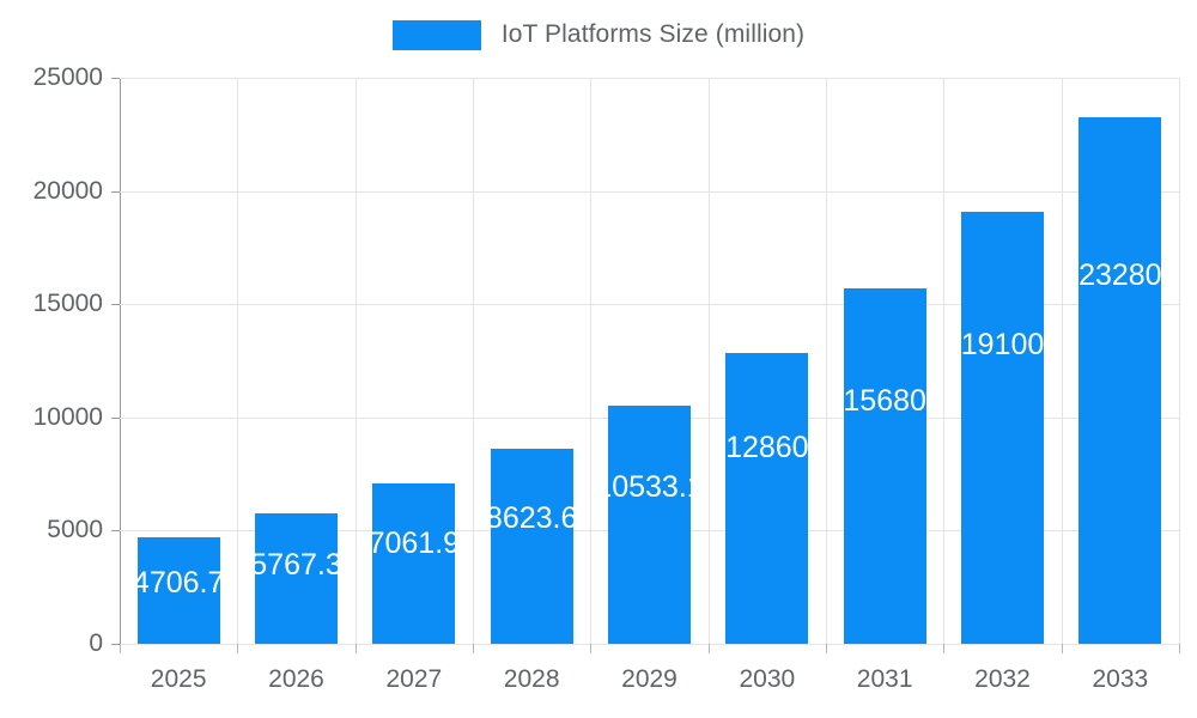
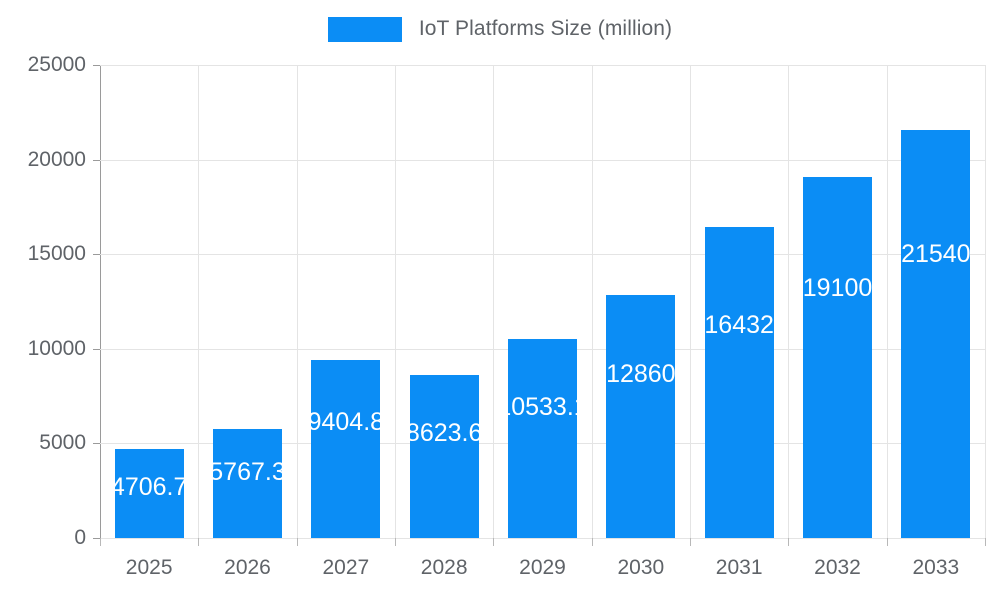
2027: 7061.9 -> 9404.8
2031: 15680 -> 16432
2033: 23280 -> 21540
